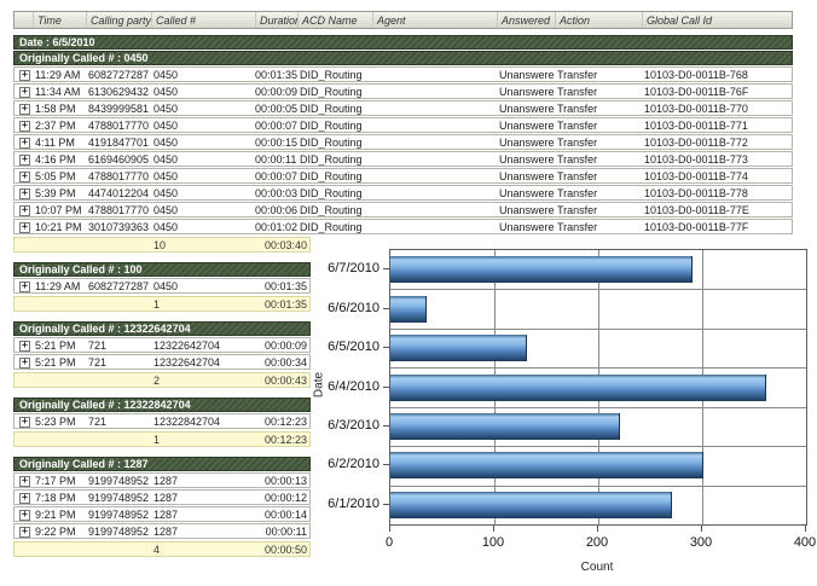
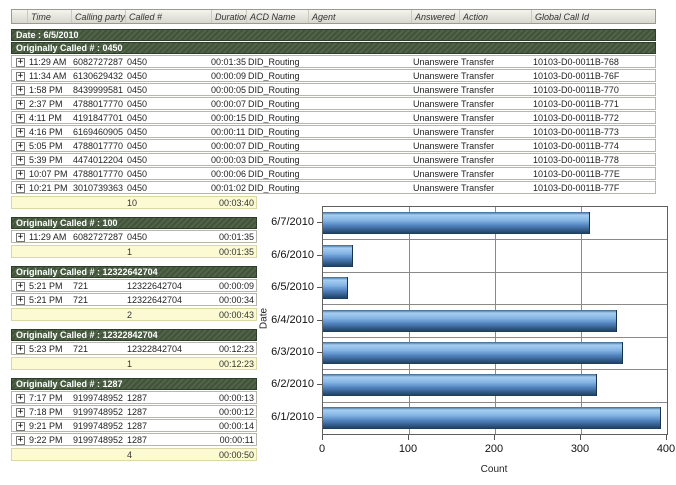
6/7/2010: 290 -> 310
6/5/2010: 130 -> 30
6/4/2010: 360 -> 340
6/3/2010: 220 -> 350
6/2/2010: 300 -> 320
6/1/2010: 270 -> 390
